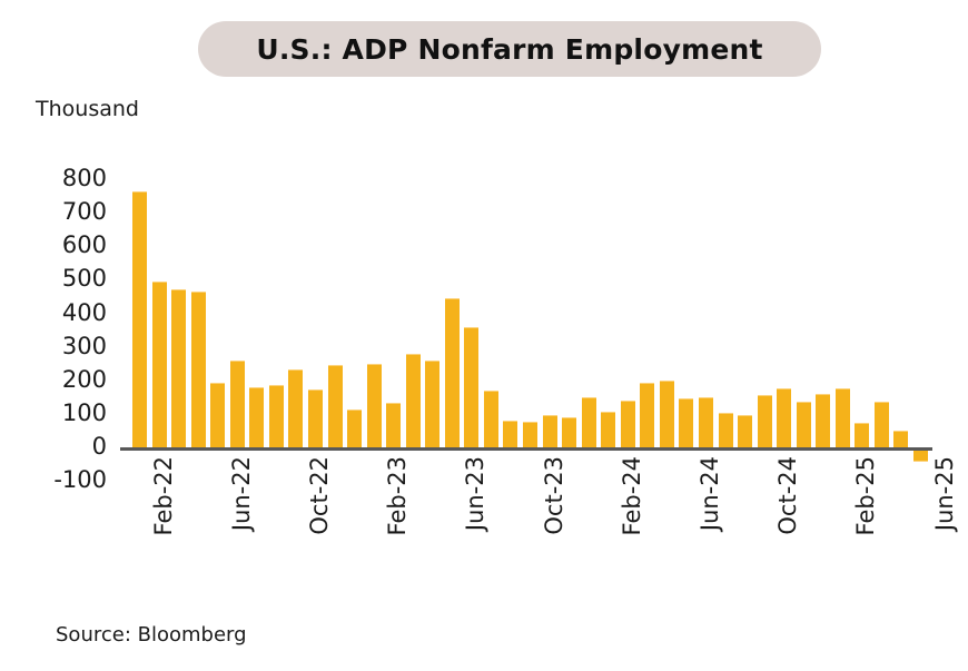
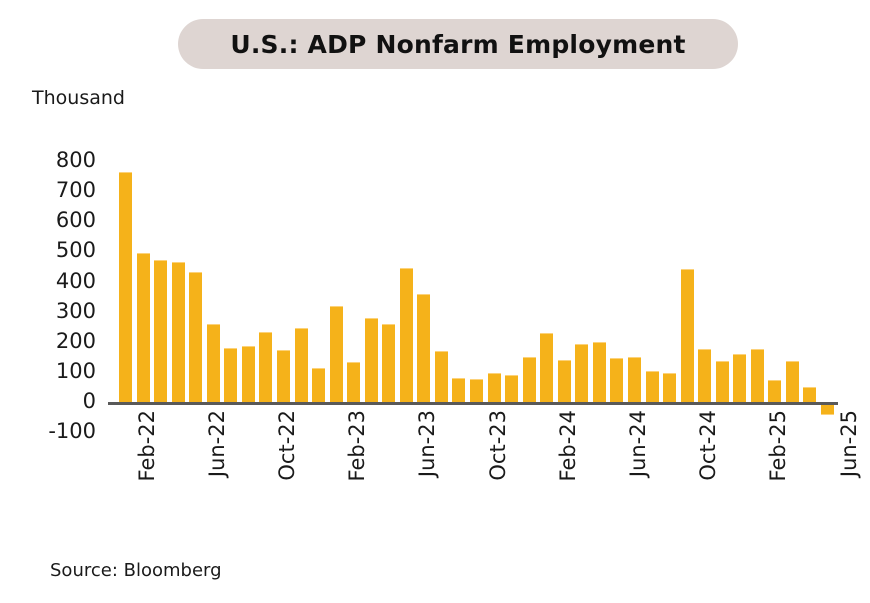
Jun-22: 190 -> 430
Feb-23: 250 -> 320
Feb-24: 110 -> 230
Oct-24: 160 -> 440
